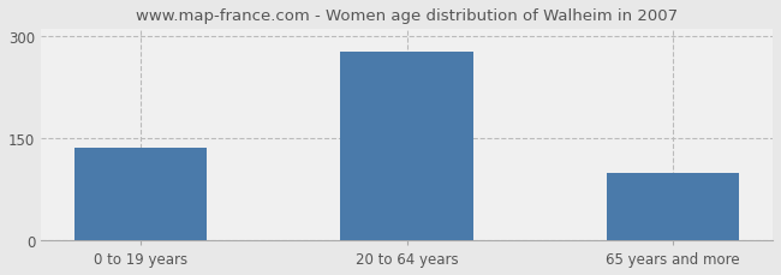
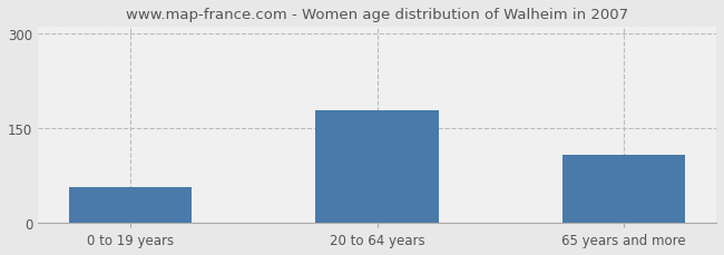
0 to 19 years: 135 -> 56
20 to 64 years: 277 -> 178
65 years and more: 98 -> 108
